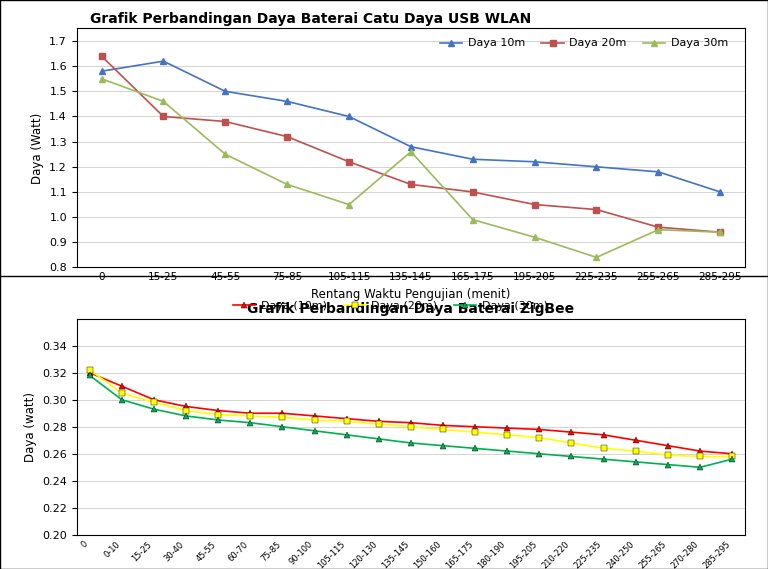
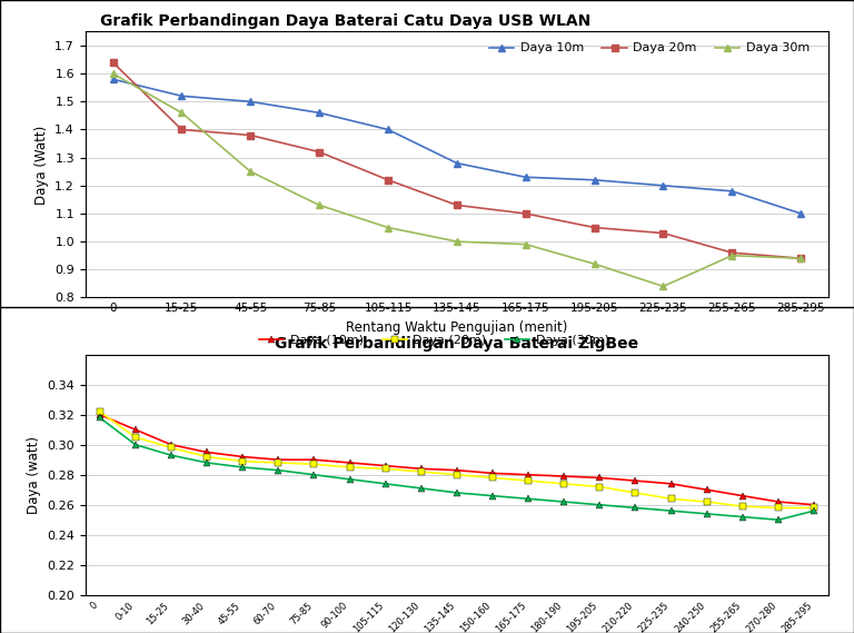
Grafik Perbandingan Daya Baterai Catu Daya USB WLAN/Daya 30m/0: 1.55 -> 1.60
Grafik Perbandingan Daya Baterai Catu Daya USB WLAN/Daya 10m/15-25: 1.62 -> 1.52
Grafik Perbandingan Daya Baterai Catu Daya USB WLAN/Daya 30m/135-145: 1.26 -> 1.00
